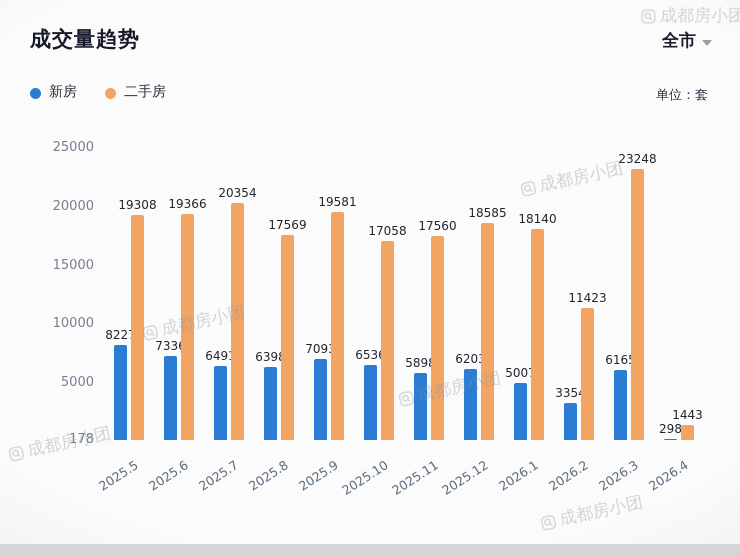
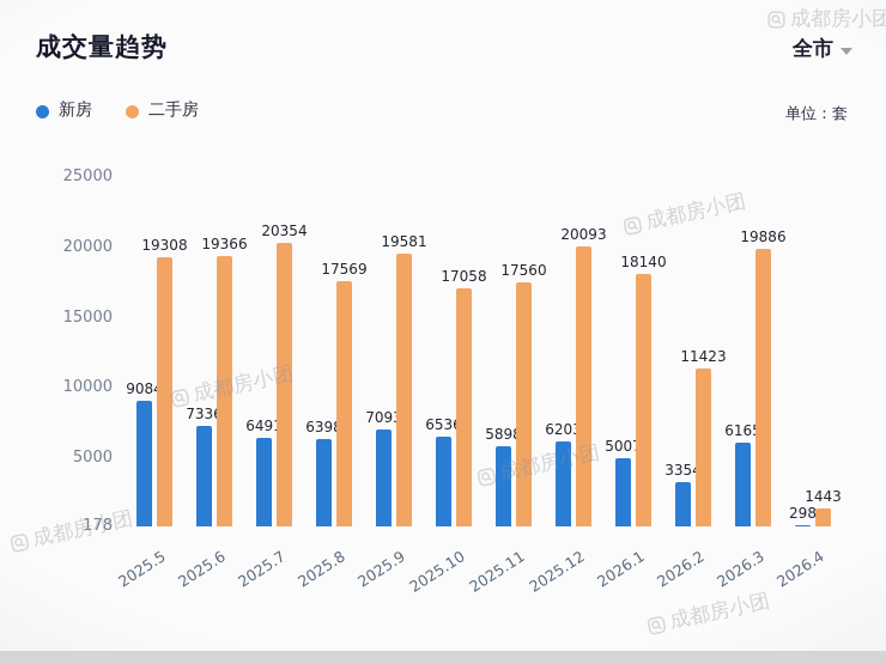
新房/2025.5: 8227 -> 9084
二手房/2025.12: 18585 -> 20093
二手房/2026.3: 23248 -> 19886
